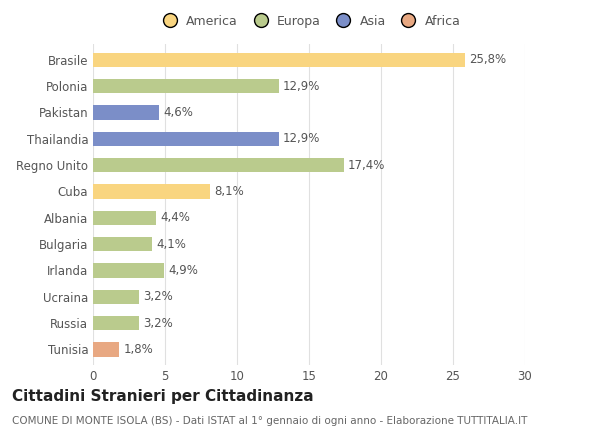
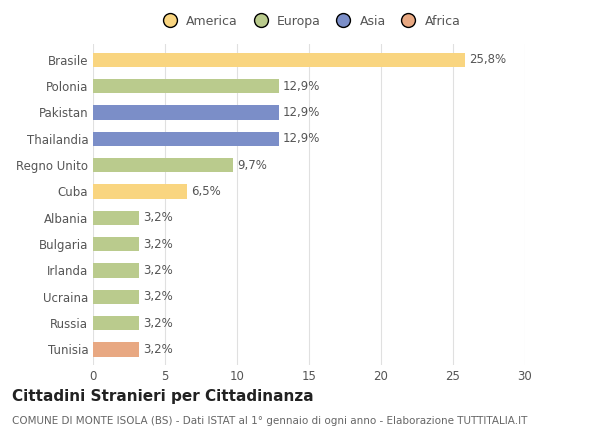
Pakistan: 4,6% -> 12,9%
Regno Unito: 17,4% -> 9,7%
Cuba: 8,1% -> 6,5%
Albania: 4,4% -> 3,2%
Bulgaria: 4,1% -> 3,2%
Irlanda: 4,9% -> 3,2%
Tunisia: 1,8% -> 3,2%
